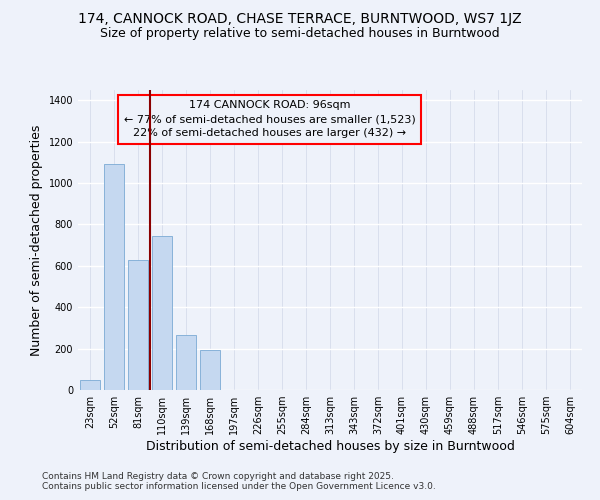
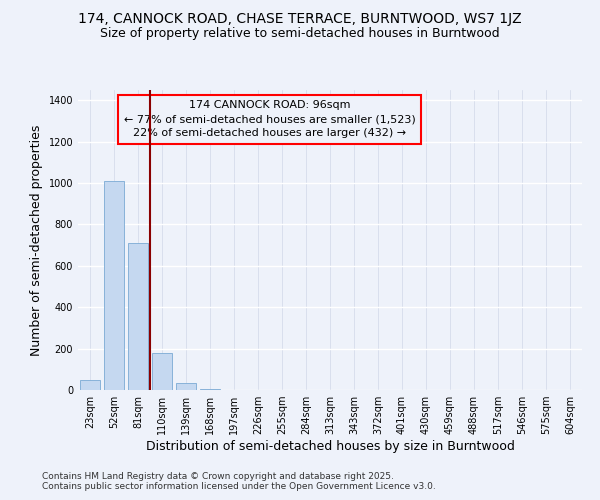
52sqm: 1090 -> 1010
81sqm: 630 -> 710
110sqm: 745 -> 180
139sqm: 265 -> 35
168sqm: 195 -> 5
